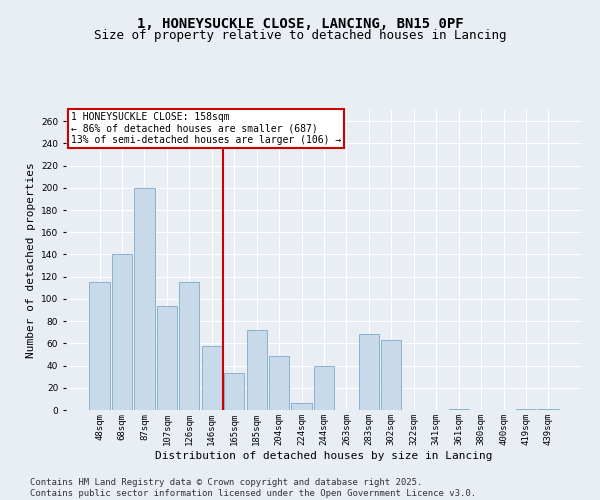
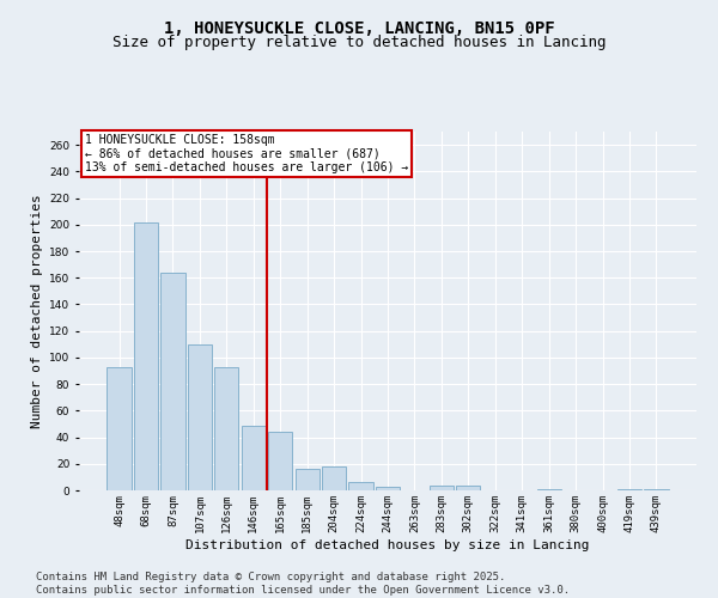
48sqm: 115 -> 93
68sqm: 140 -> 202
87sqm: 200 -> 164
107sqm: 94 -> 110
126sqm: 115 -> 93
146sqm: 58 -> 49
165sqm: 33 -> 44
185sqm: 72 -> 16
204sqm: 49 -> 18
244sqm: 40 -> 3
283sqm: 68 -> 4
302sqm: 63 -> 4
